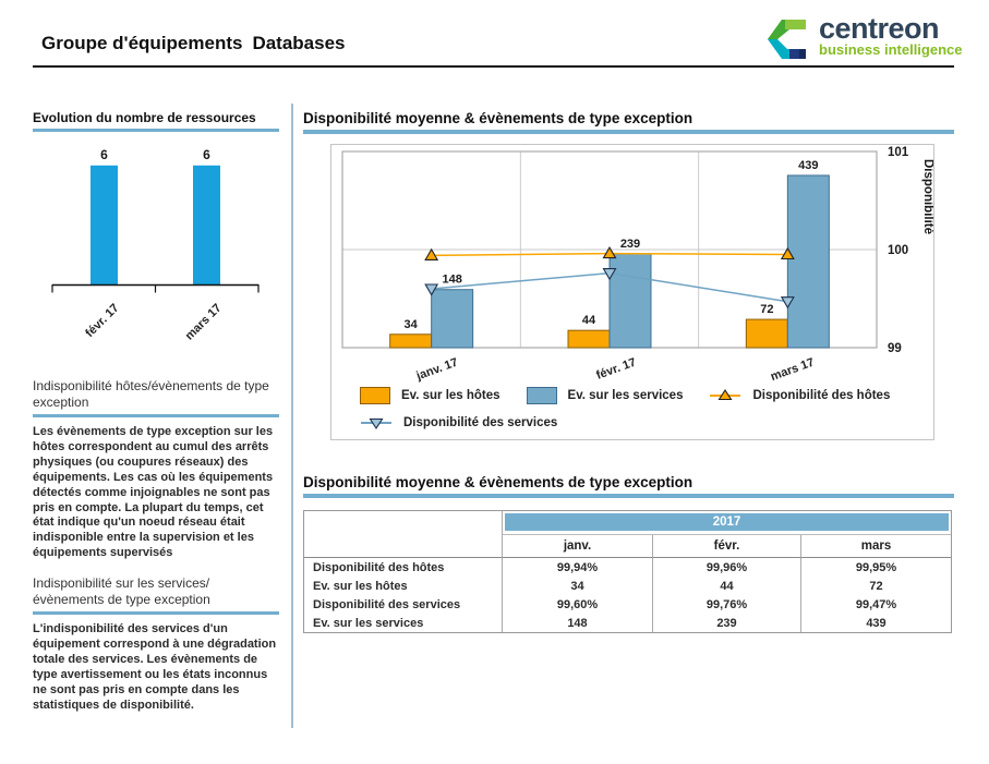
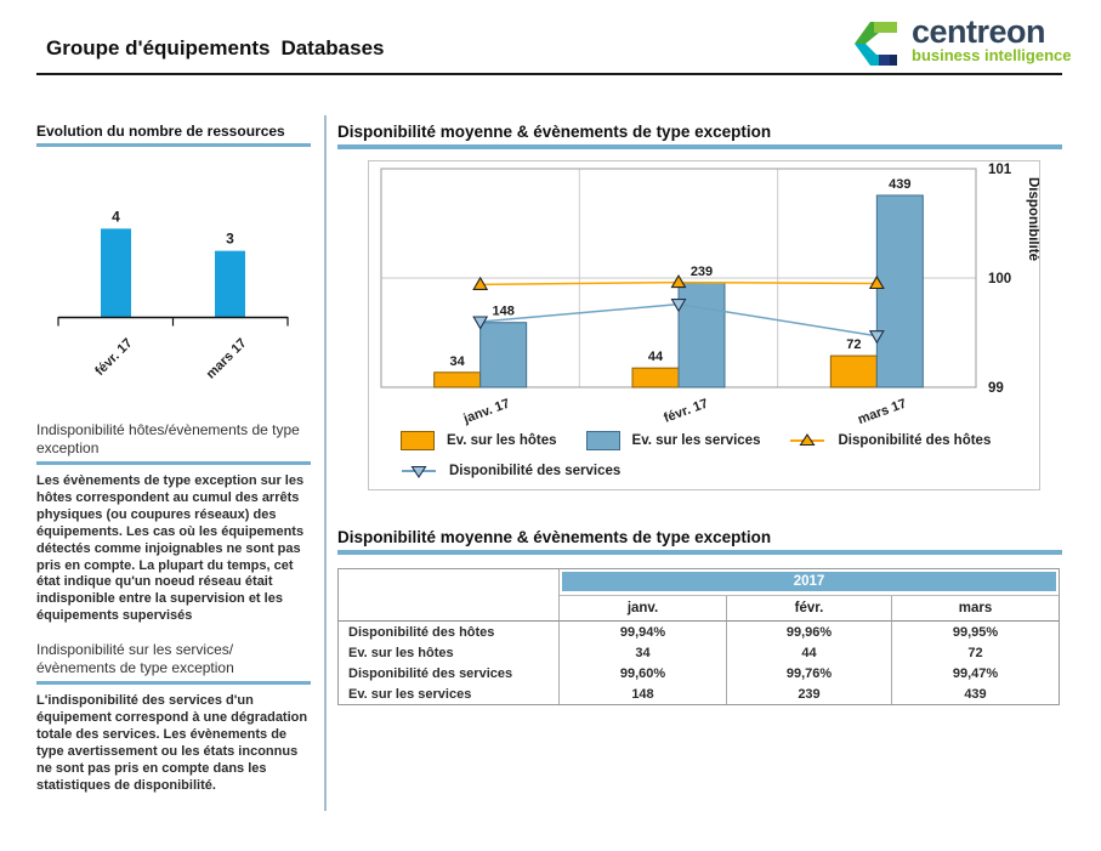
Evolution du nombre de ressources/févr. 17: 6 -> 4
Evolution du nombre de ressources/mars 17: 6 -> 3
